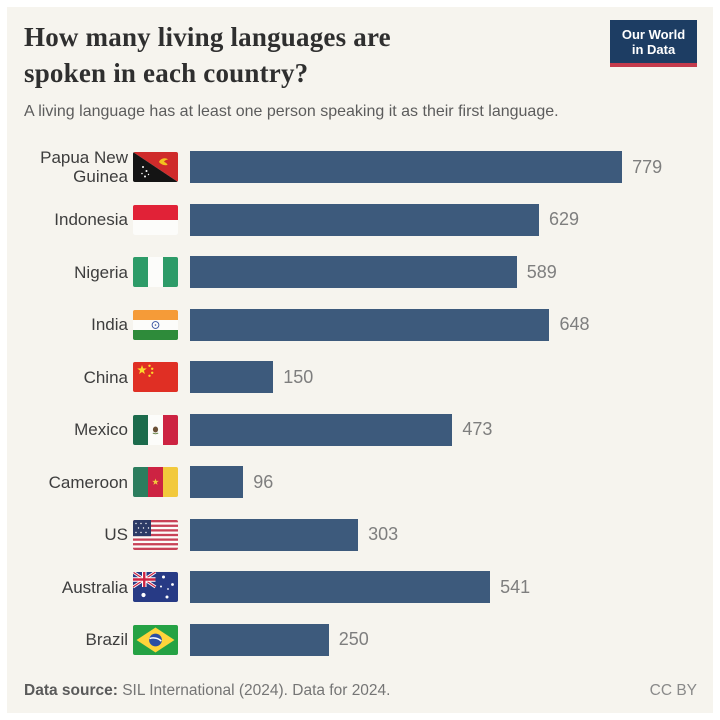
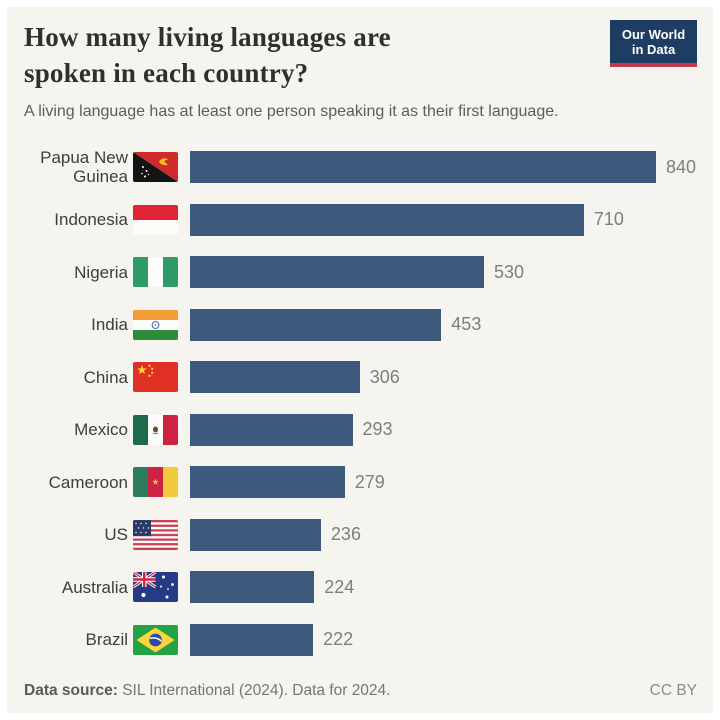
Papua New Guinea: 779 -> 840
Indonesia: 629 -> 710
Nigeria: 589 -> 530
India: 648 -> 453
China: 150 -> 306
Mexico: 473 -> 293
Cameroon: 96 -> 279
US: 303 -> 236
Australia: 541 -> 224
Brazil: 250 -> 222
